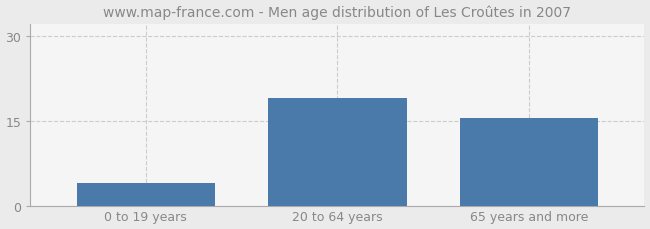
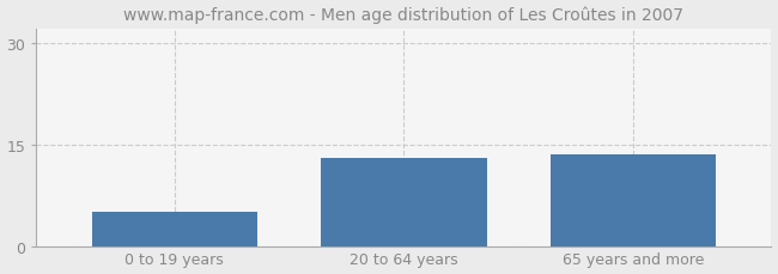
0 to 19 years: 4.0 -> 5.0
20 to 64 years: 19.0 -> 13.0
65 years and more: 15.5 -> 13.6
